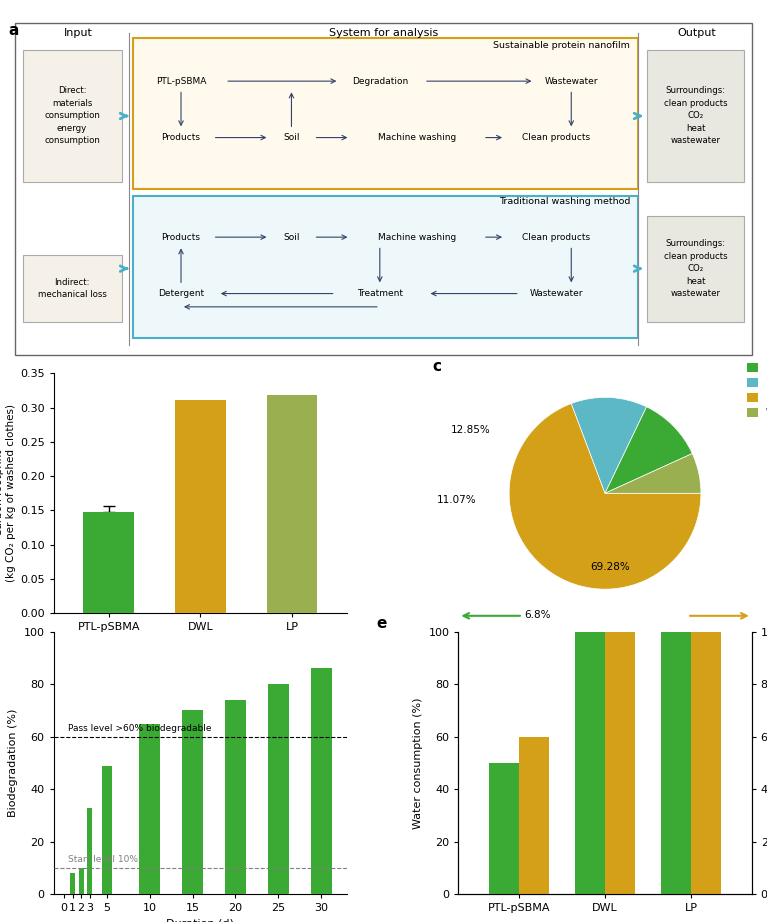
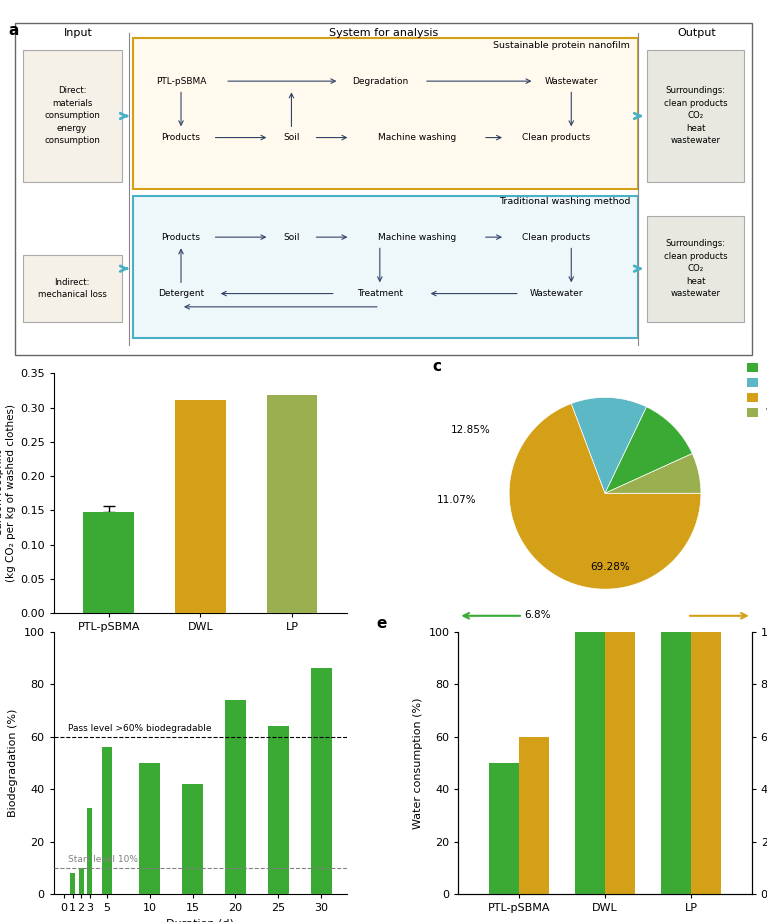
5: 49 -> 56
10: 65 -> 50
15: 70 -> 42
25: 80 -> 64
